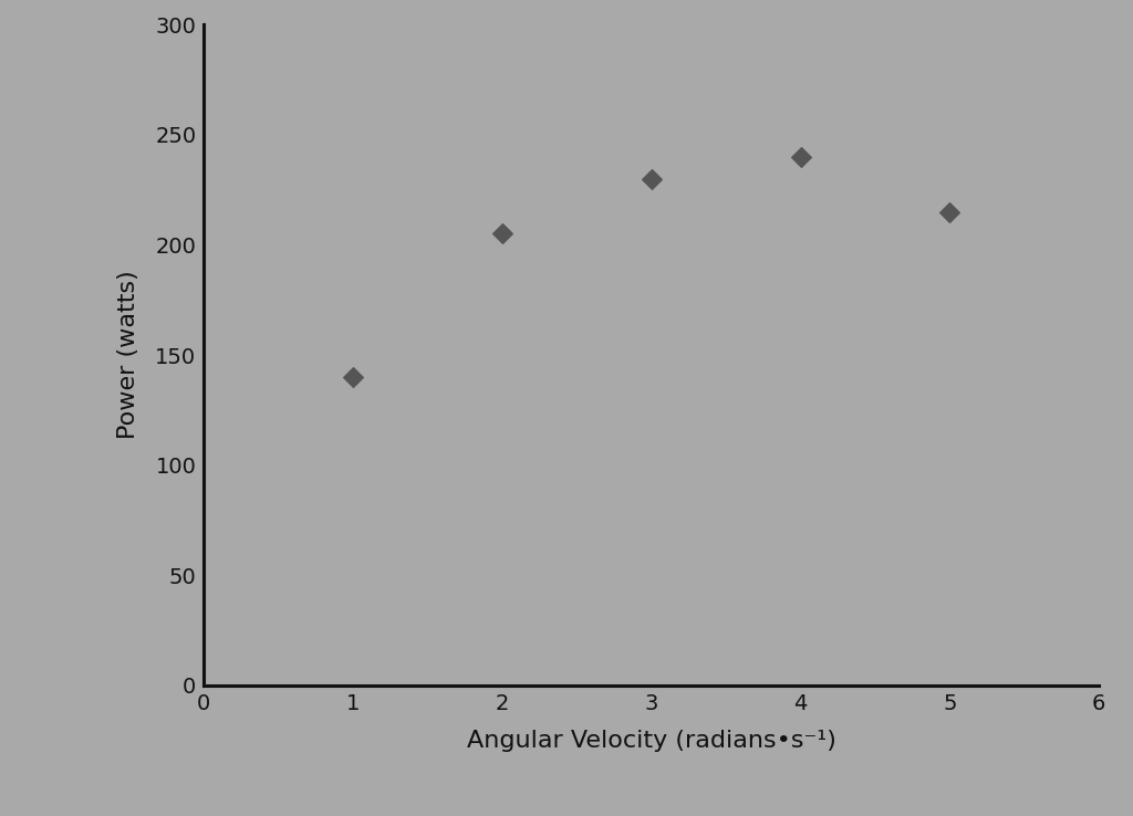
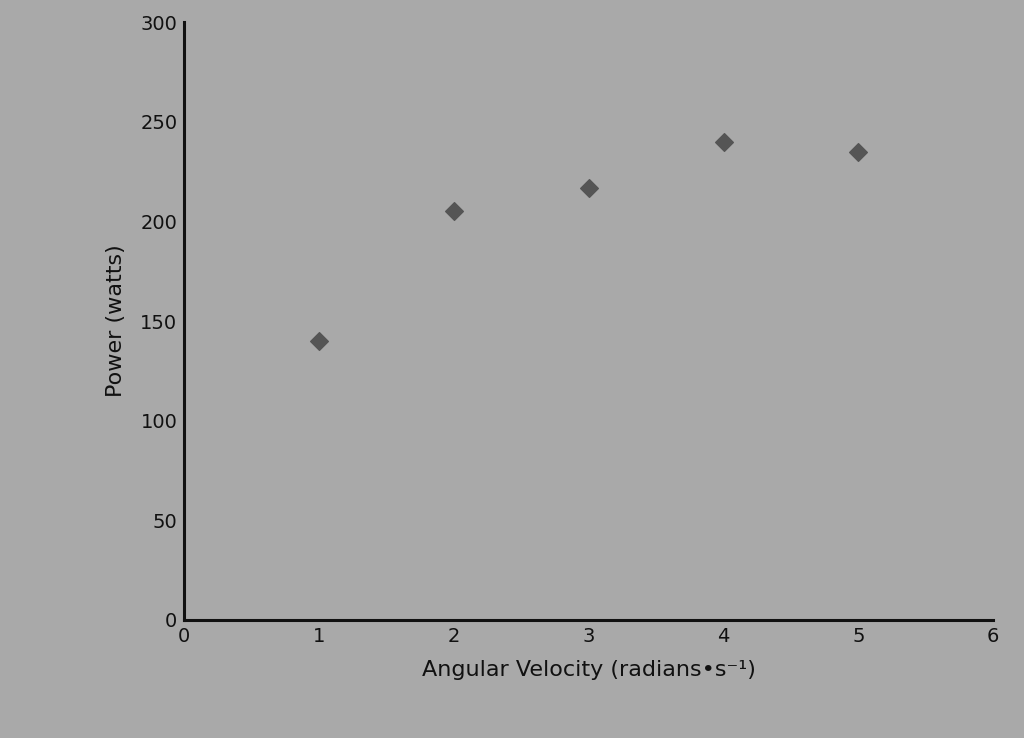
3: 230 -> 217
5: 215 -> 235
